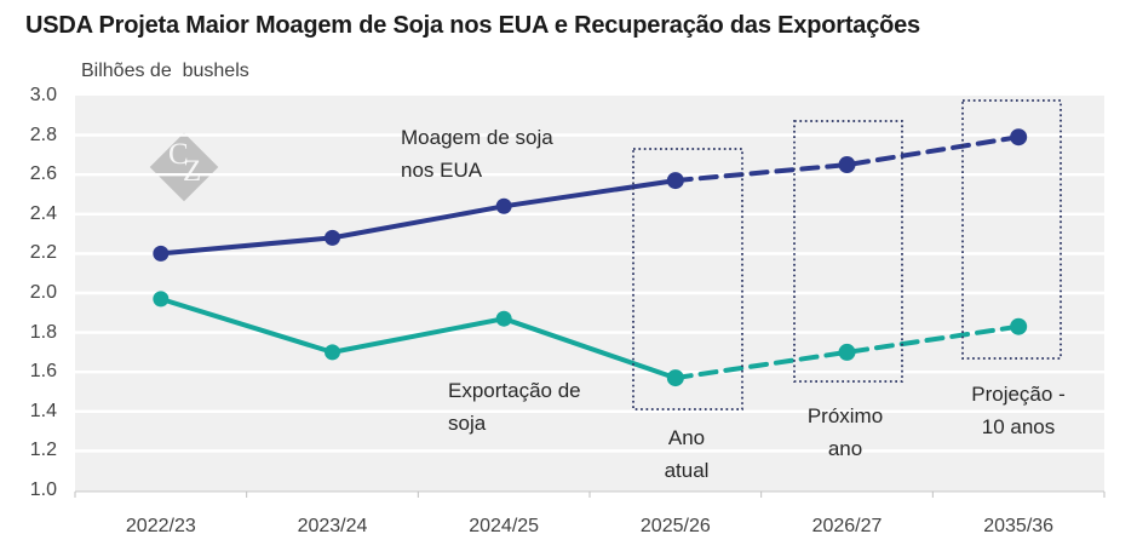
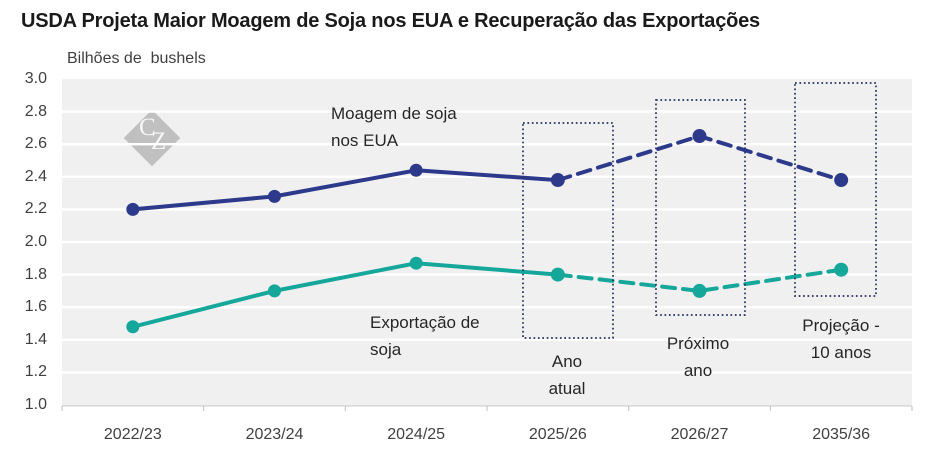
Exportação de soja/2022/23: 1.97 -> 1.48
Moagem de soja nos EUA/2025/26: 2.57 -> 2.38
Exportação de soja/2025/26: 1.57 -> 1.80
Moagem de soja nos EUA/2035/36: 2.79 -> 2.38
